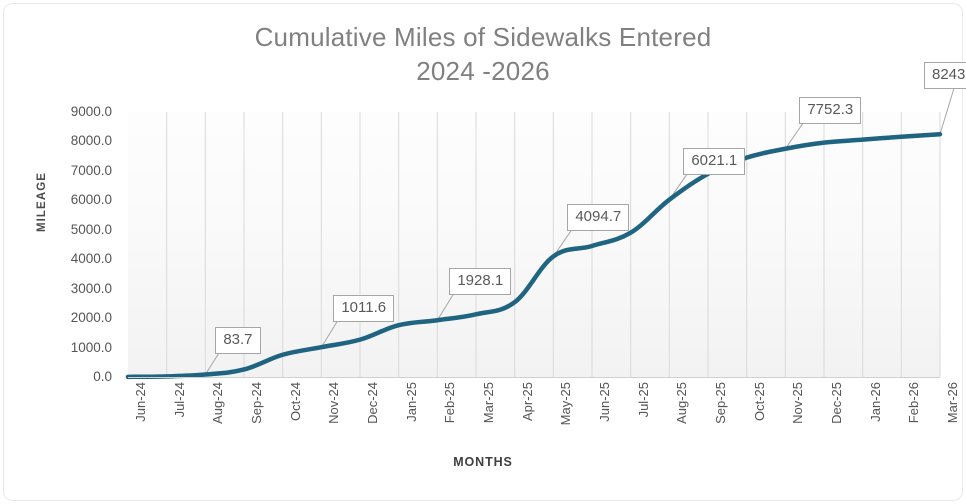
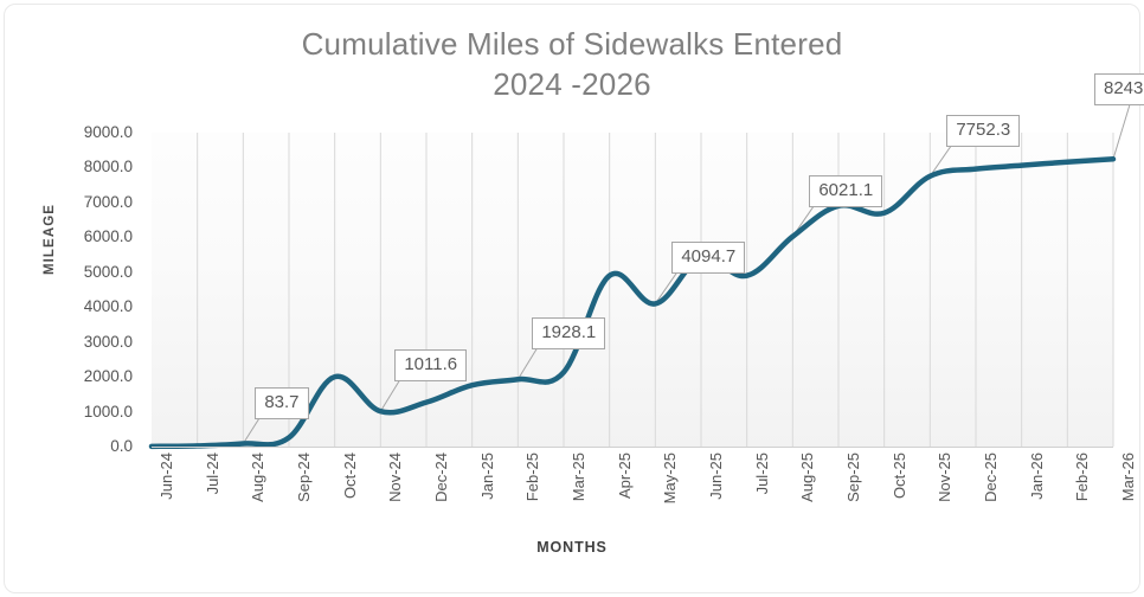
Oct-24: 800 -> 2000
Apr-25: 2500 -> 4900
Jun-25: 4400 -> 5400
Oct-25: 7400 -> 6700
